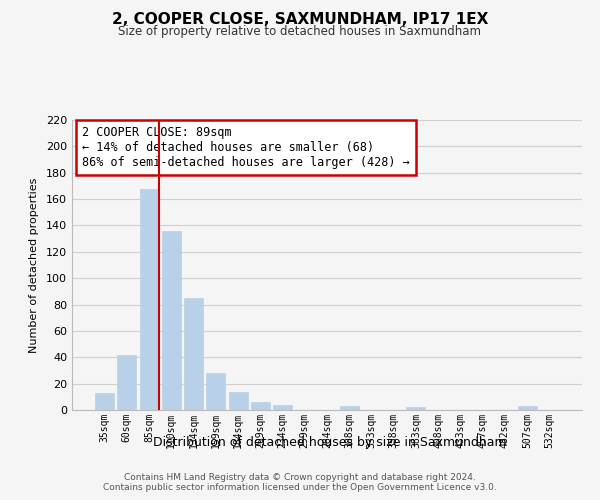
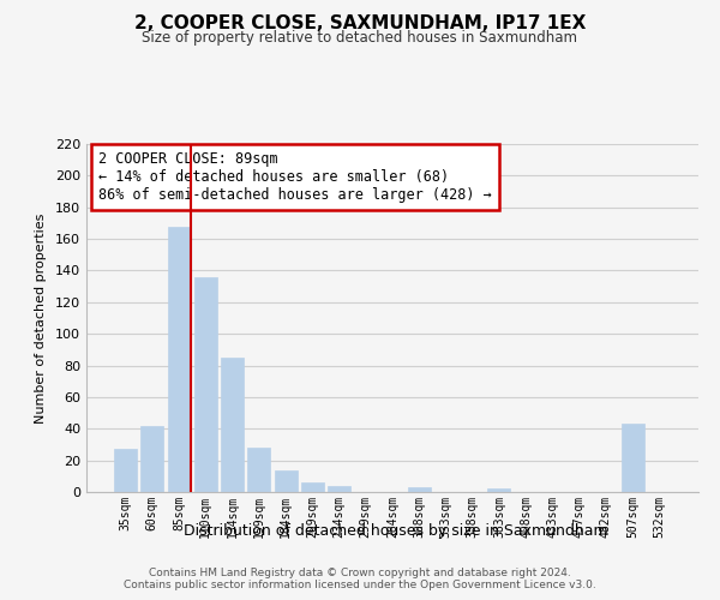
35sqm: 13 -> 27
507sqm: 3 -> 43
